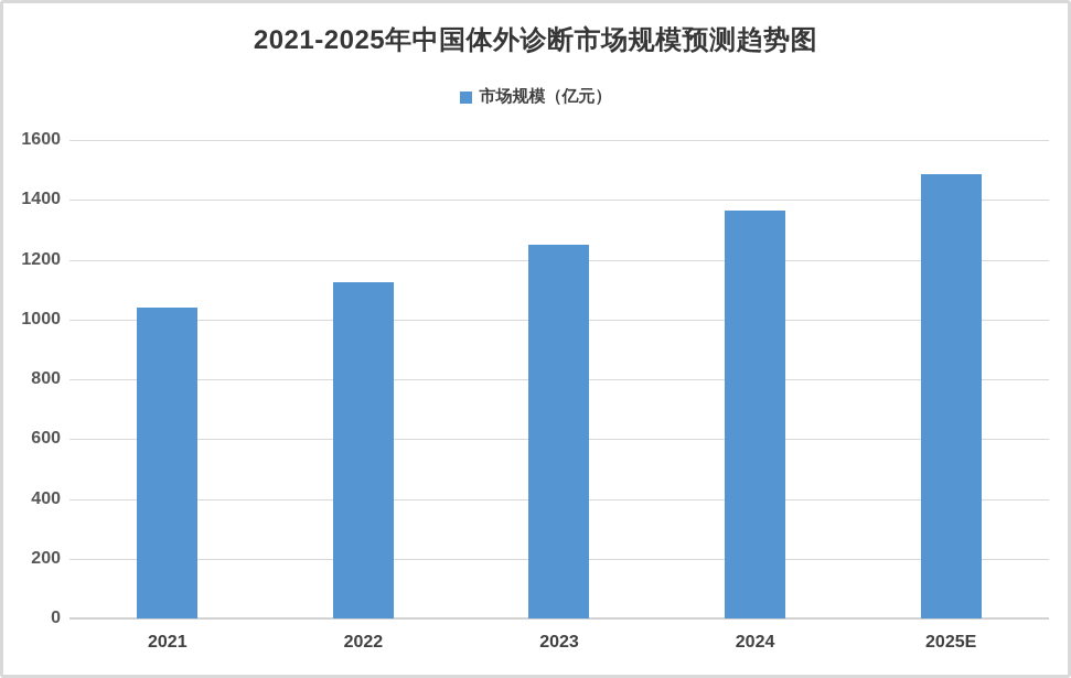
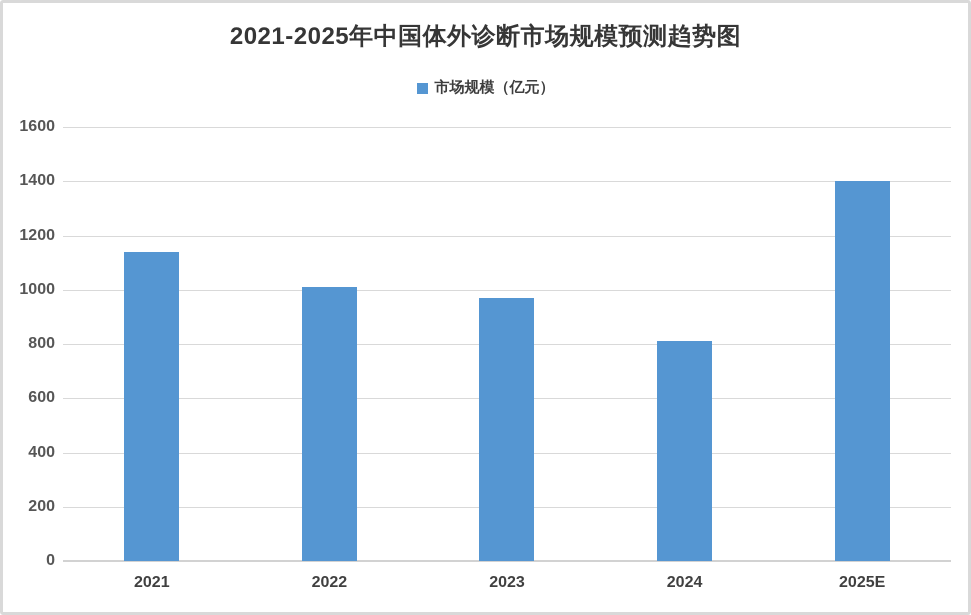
2021: 1040 -> 1140
2022: 1120 -> 1010
2023: 1250 -> 970
2024: 1360 -> 810
2025E: 1480 -> 1400
